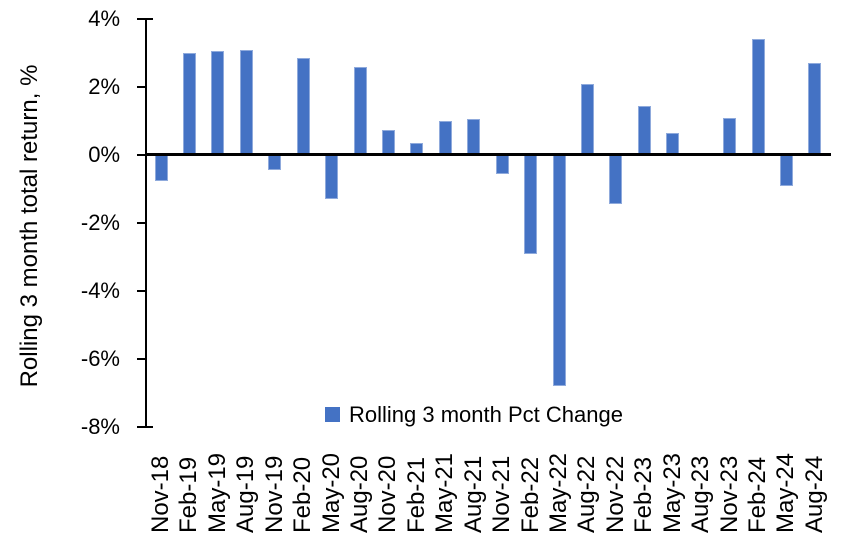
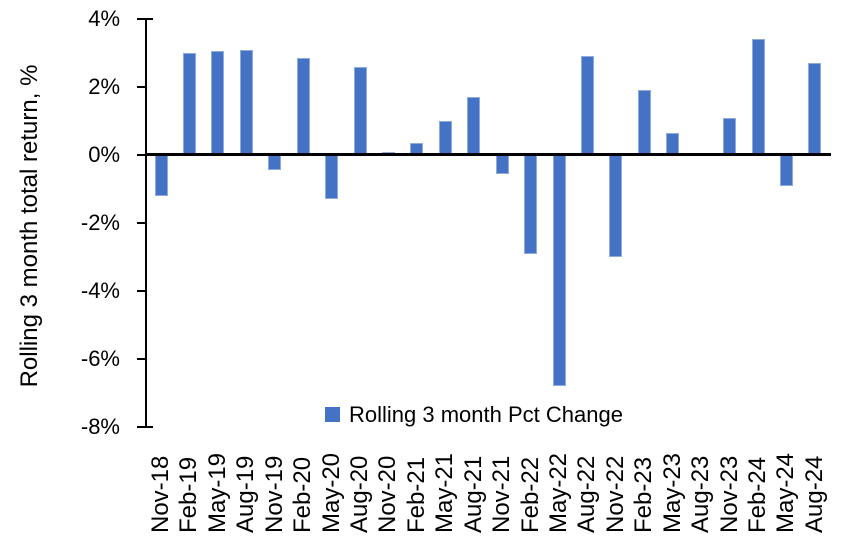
Nov-18: -0.8% -> -1.2%
Nov-20: 0.8% -> 0.1%
Aug-21: 1.1% -> 1.7%
Aug-22: 2.1% -> 2.9%
Nov-22: -1.4% -> -3.0%
Feb-23: 1.4% -> 1.9%
